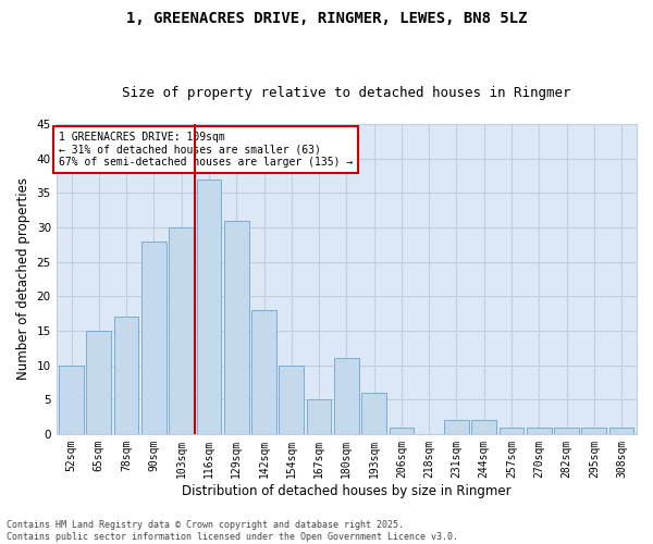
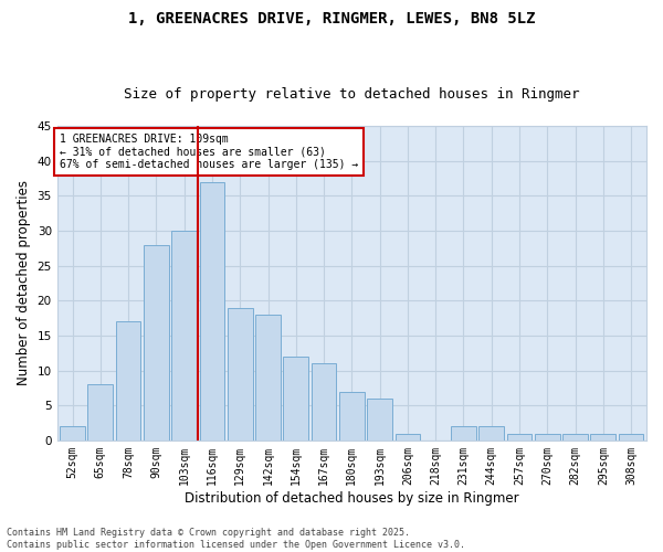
52sqm: 10 -> 2
65sqm: 15 -> 8
129sqm: 31 -> 19
154sqm: 10 -> 12
167sqm: 5 -> 11
180sqm: 11 -> 7
